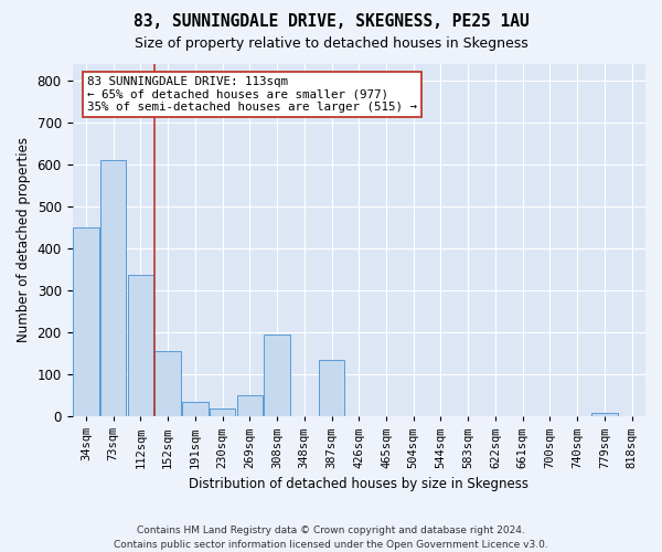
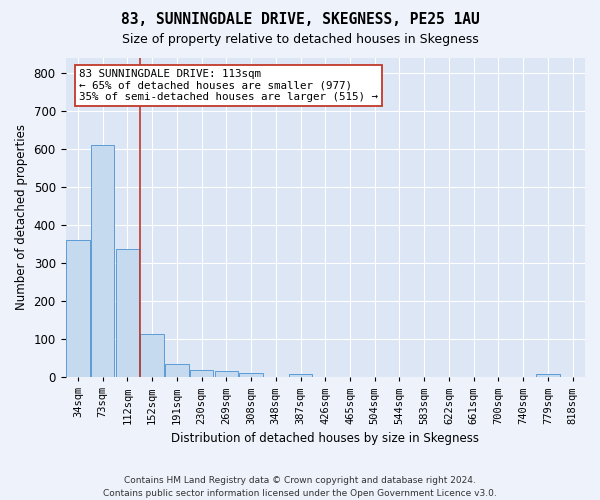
34sqm: 450 -> 360
152sqm: 155 -> 114
269sqm: 50 -> 15
308sqm: 195 -> 10
387sqm: 135 -> 8
